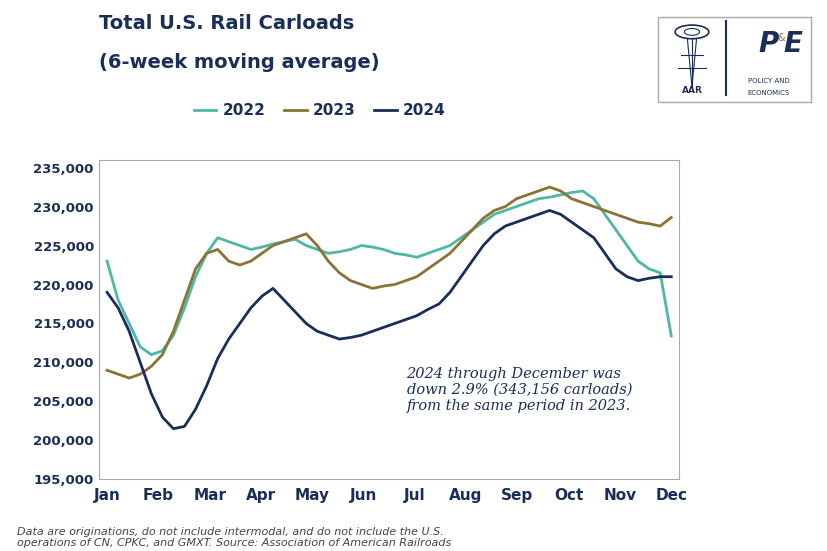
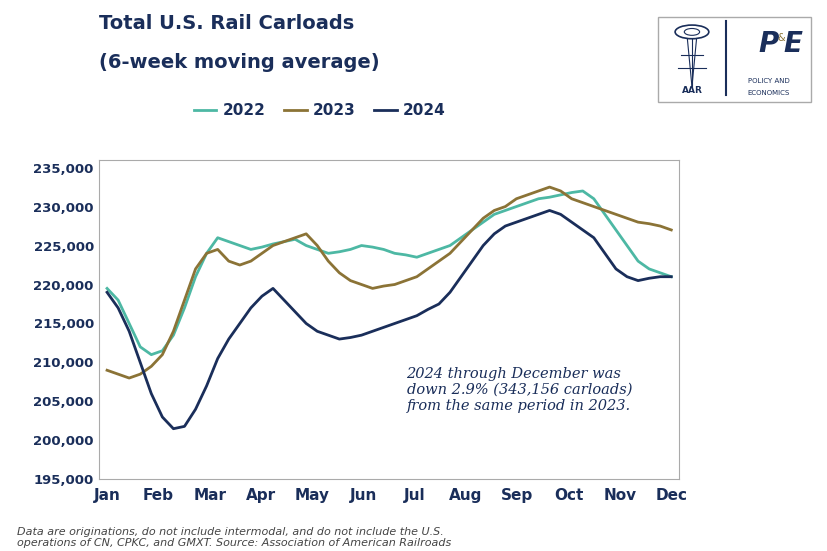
2022/Jan: 223,000 -> 219,500
2022/Dec: 213,400 -> 221,000
2023/Dec: 228,600 -> 227,000
